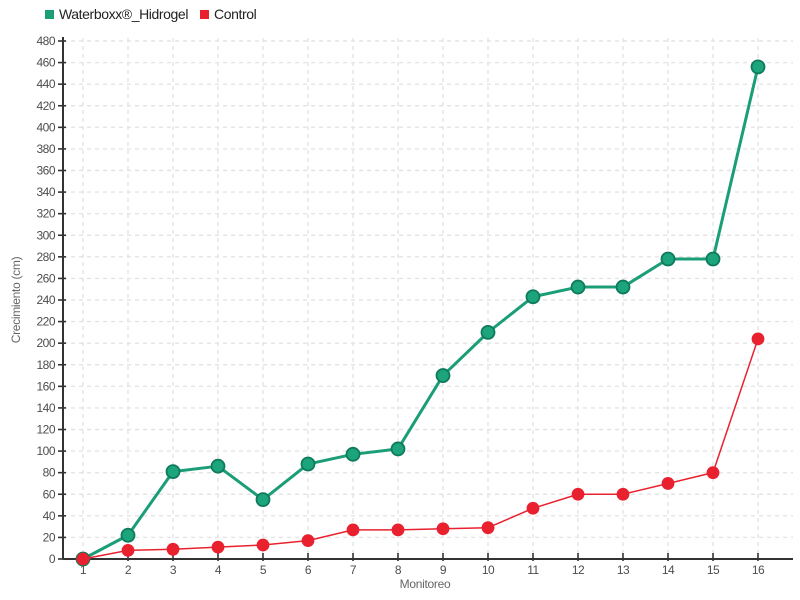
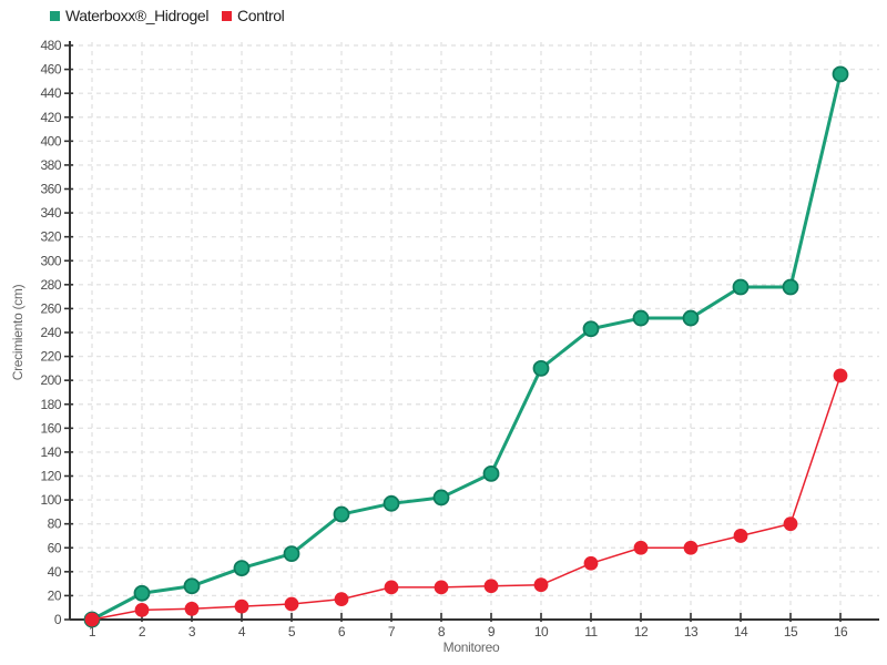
Waterboxx®_Hidrogel/3: 81 -> 28
Waterboxx®_Hidrogel/4: 86 -> 43
Waterboxx®_Hidrogel/9: 170 -> 122
